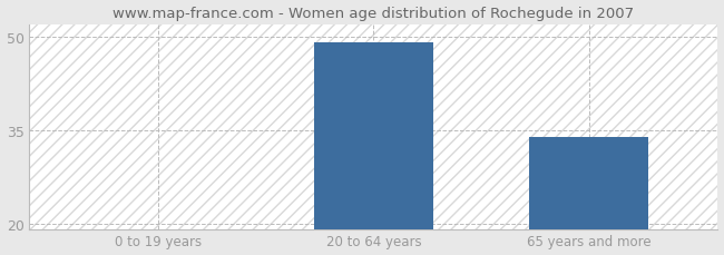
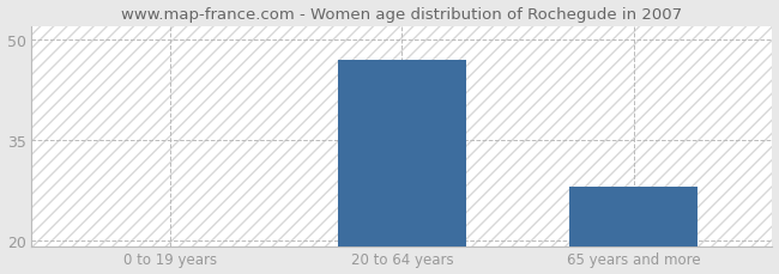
20 to 64 years: 49 -> 47
65 years and more: 34 -> 28
